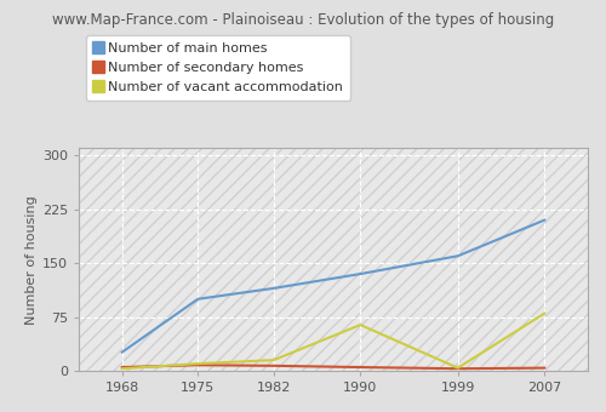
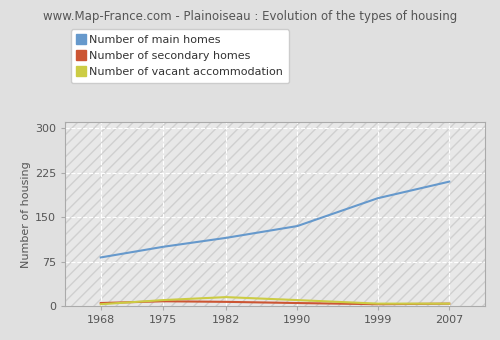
Number of main homes/1968: 26 -> 82
Number of vacant accommodation/1990: 64 -> 10
Number of main homes/1999: 160 -> 182
Number of vacant accommodation/2007: 80 -> 4
